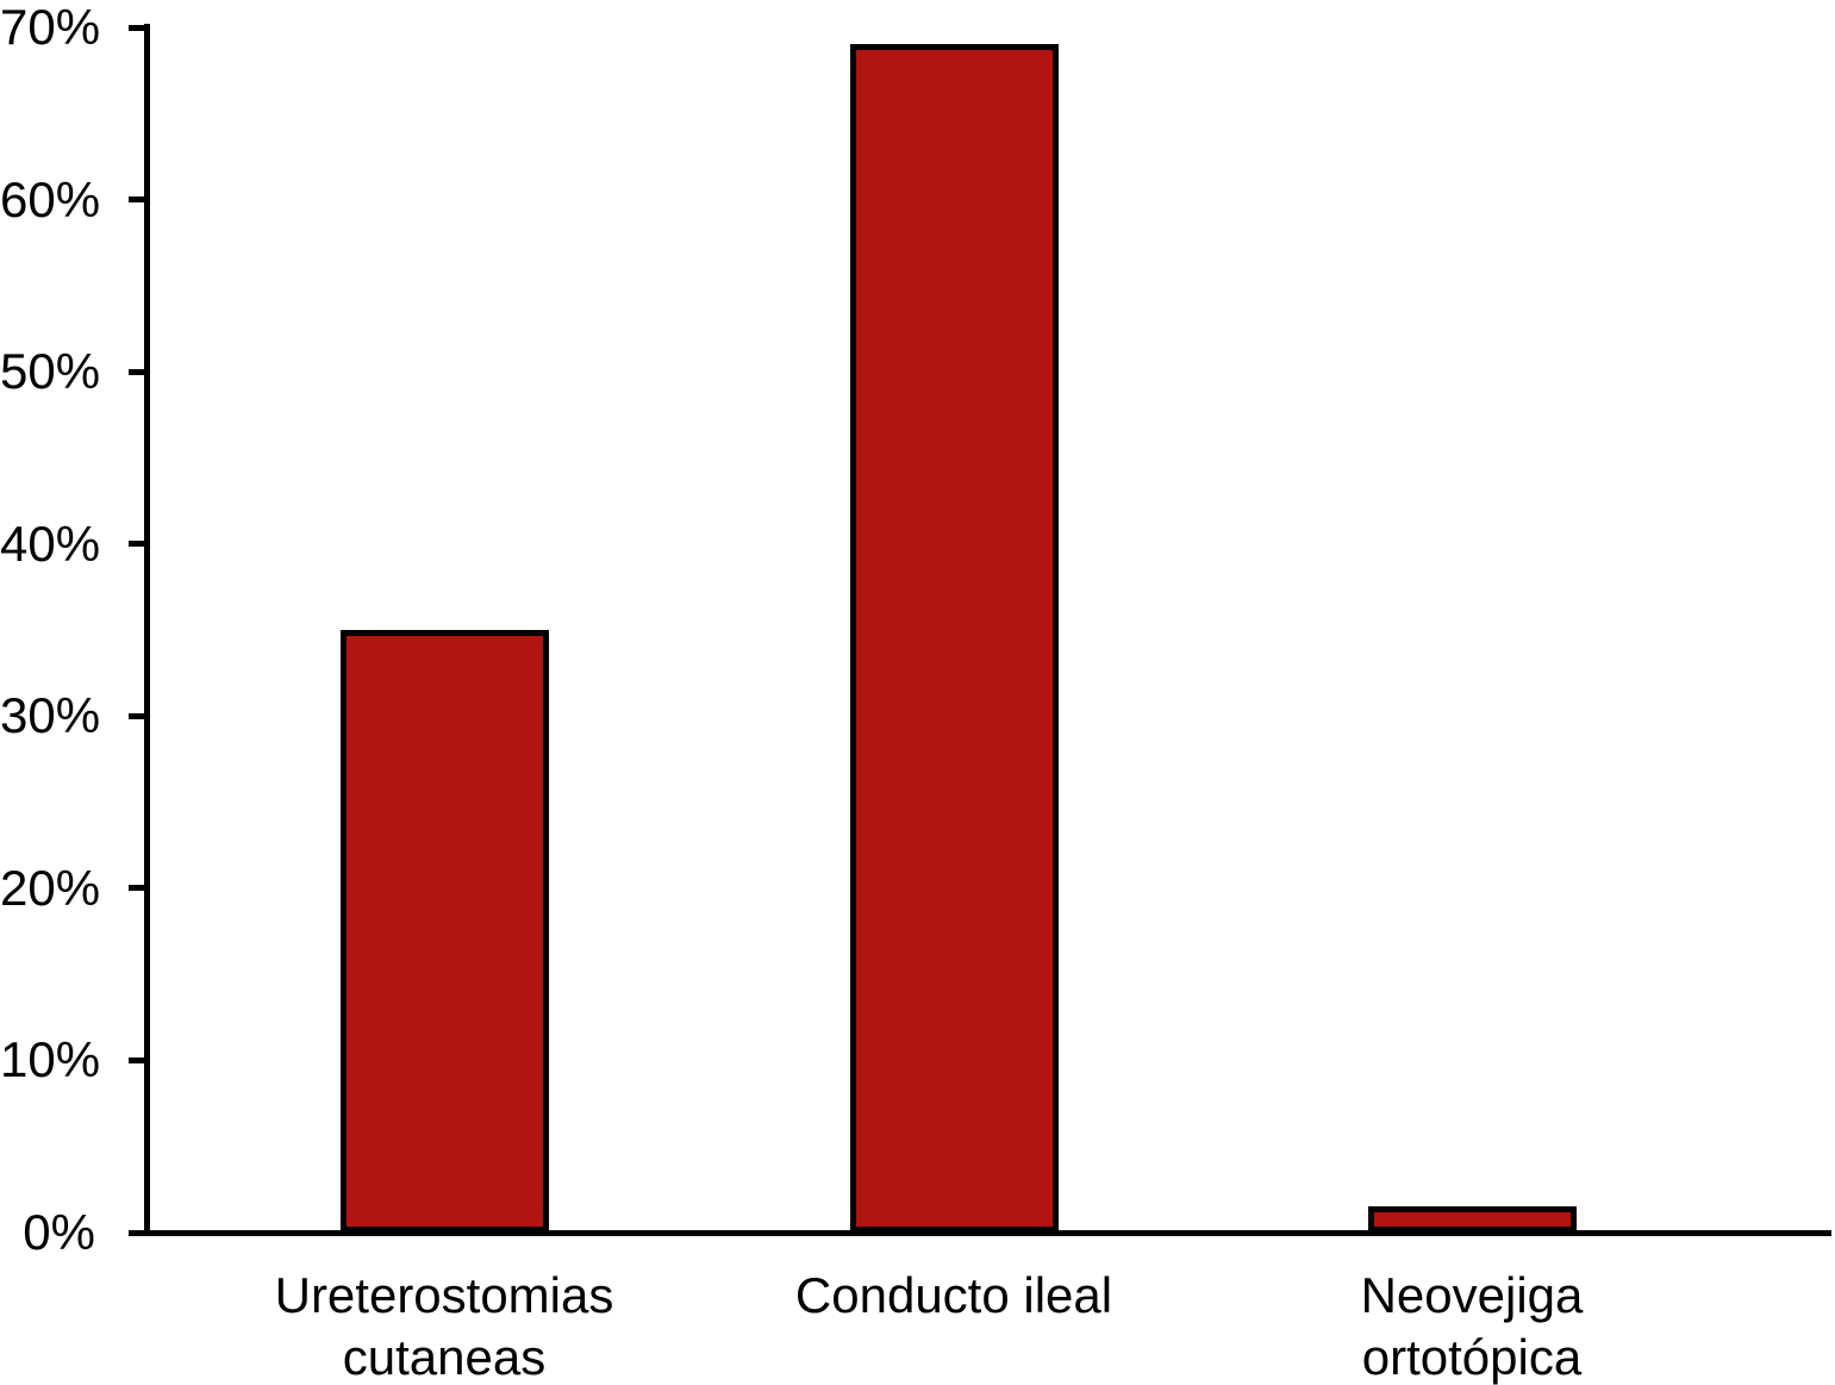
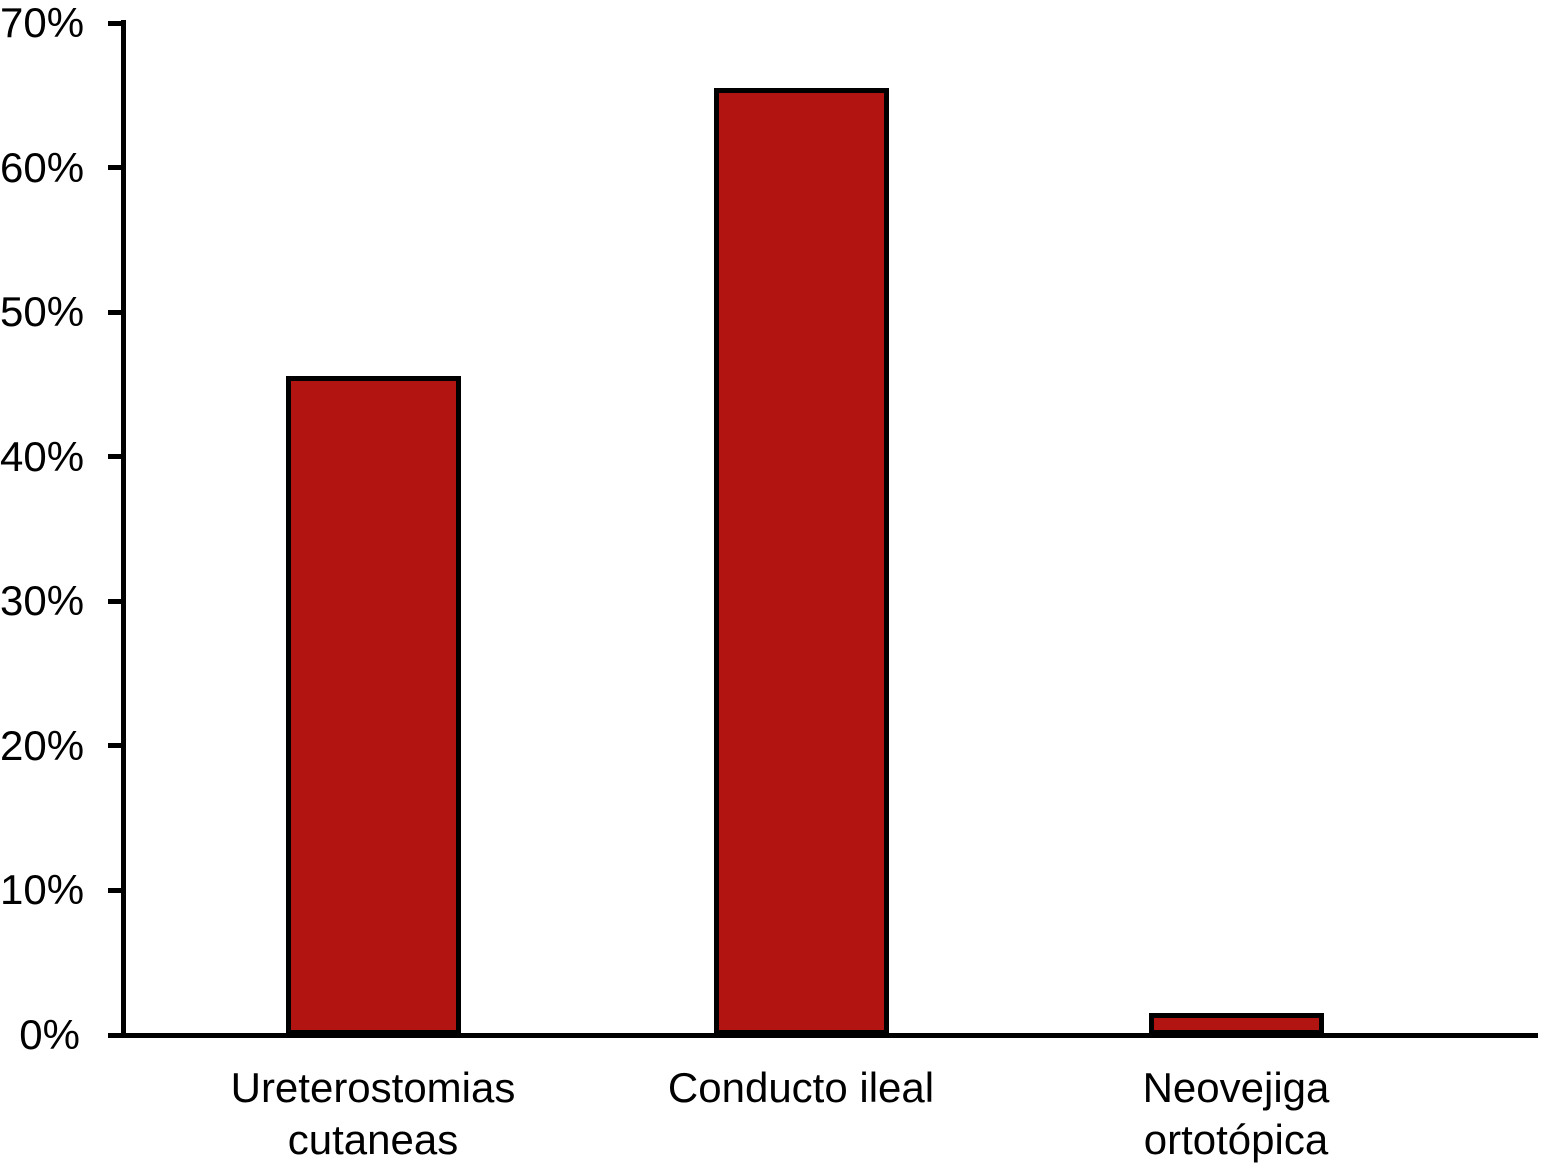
Ureterostomias cutaneas: 35.0% -> 45.6%
Conducto ileal: 69.0% -> 65.5%
